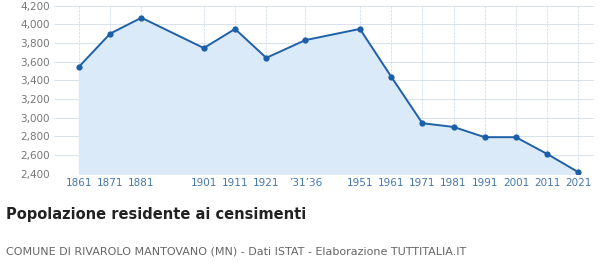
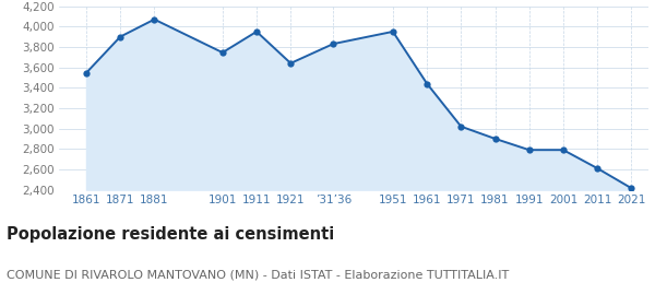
1971: 2,940 -> 3,020
